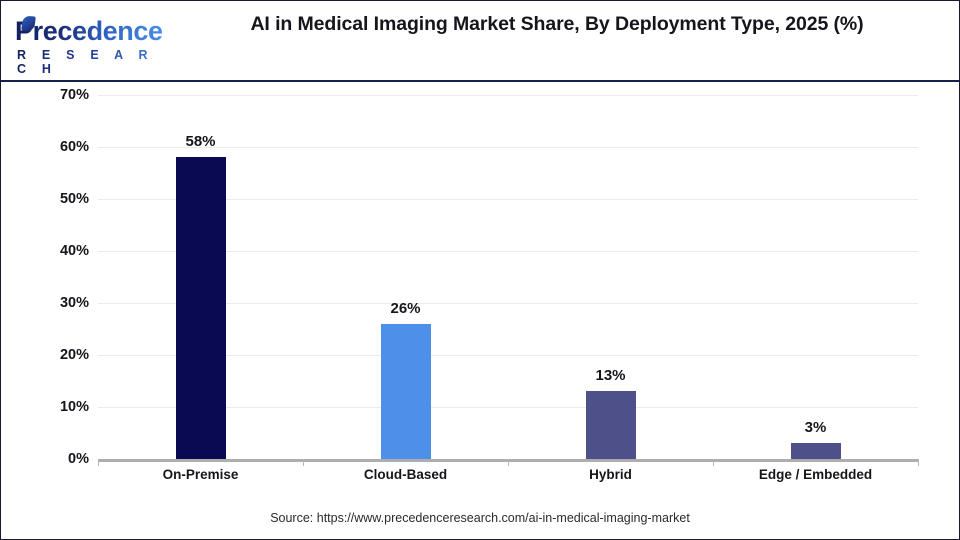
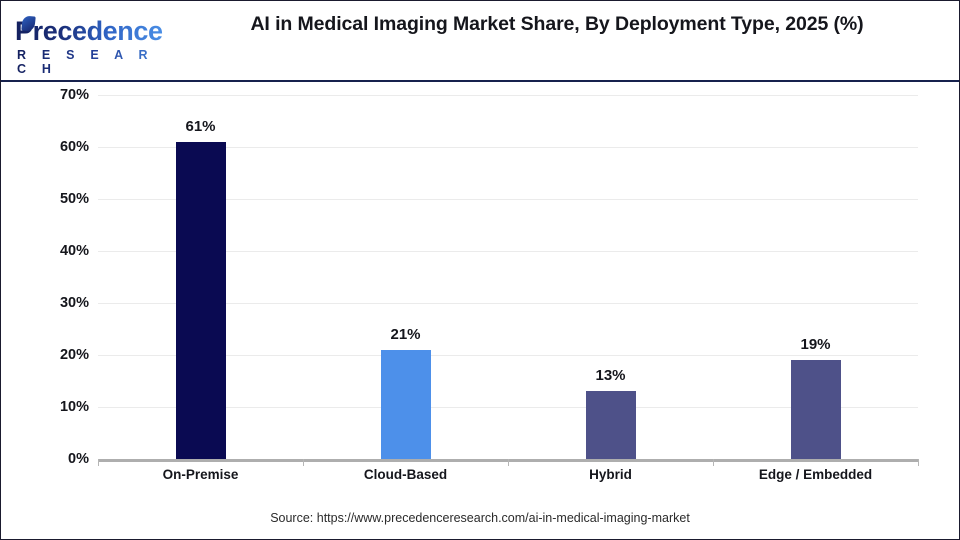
On-Premise: 58% -> 61%
Cloud-Based: 26% -> 21%
Edge / Embedded: 3% -> 19%
